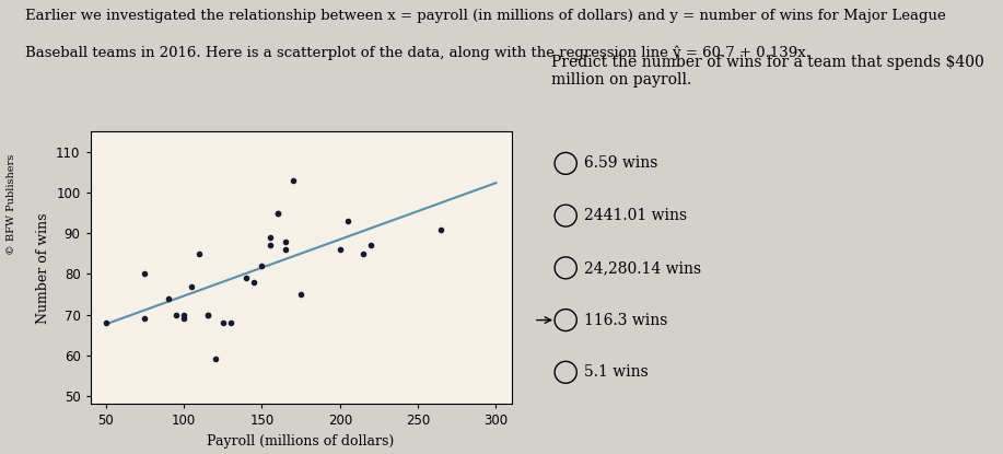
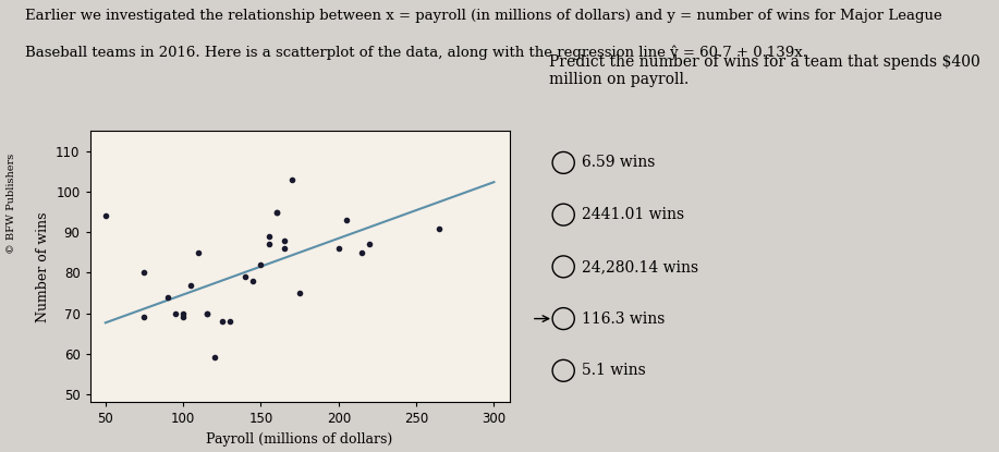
50: 68 -> 94
